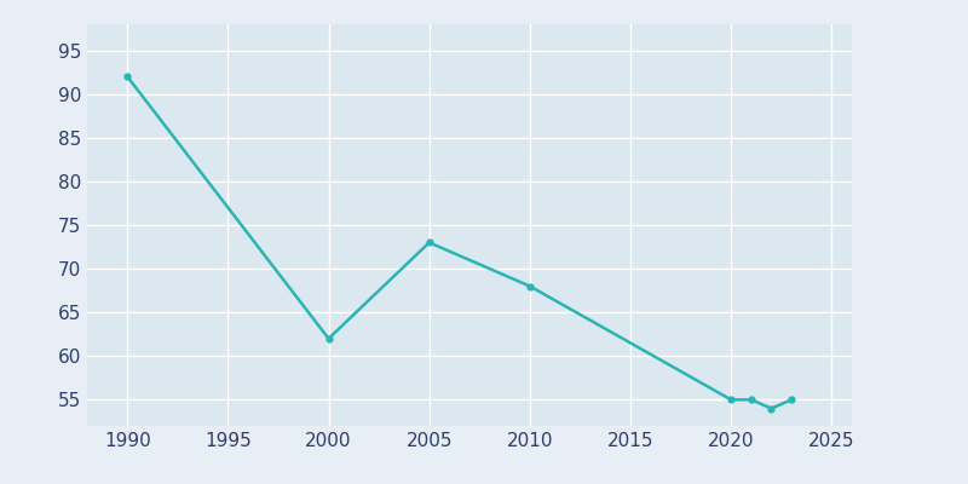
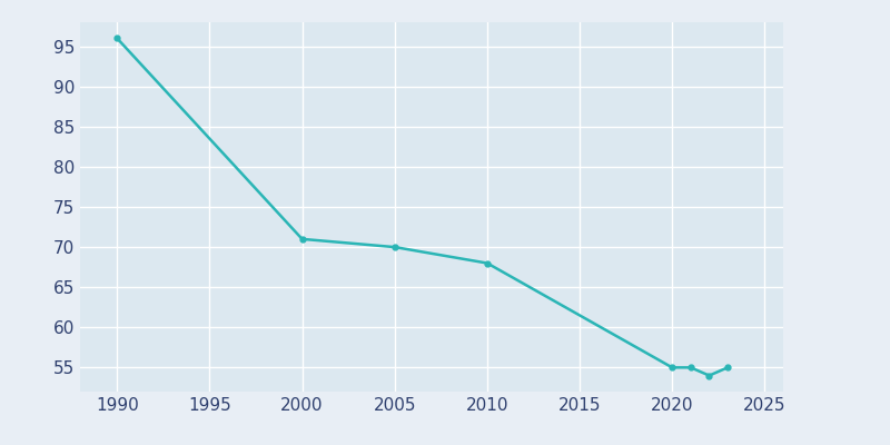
1990: 92 -> 96
2000: 62 -> 71
2005: 73 -> 70
